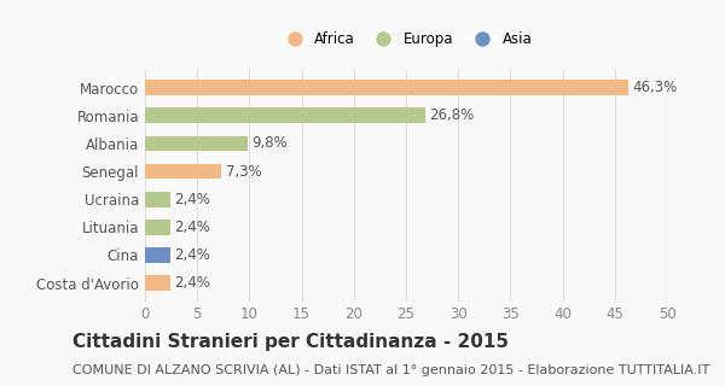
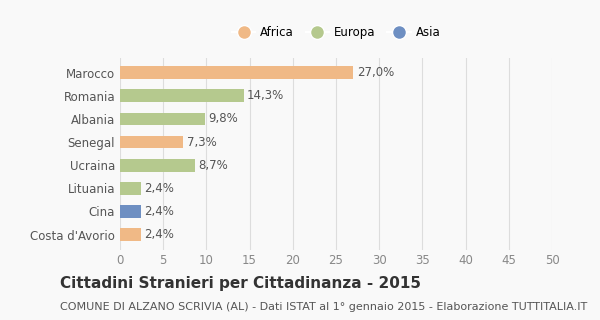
Marocco: 46,3% -> 27,0%
Romania: 26,8% -> 14,3%
Ucraina: 2,4% -> 8,7%
